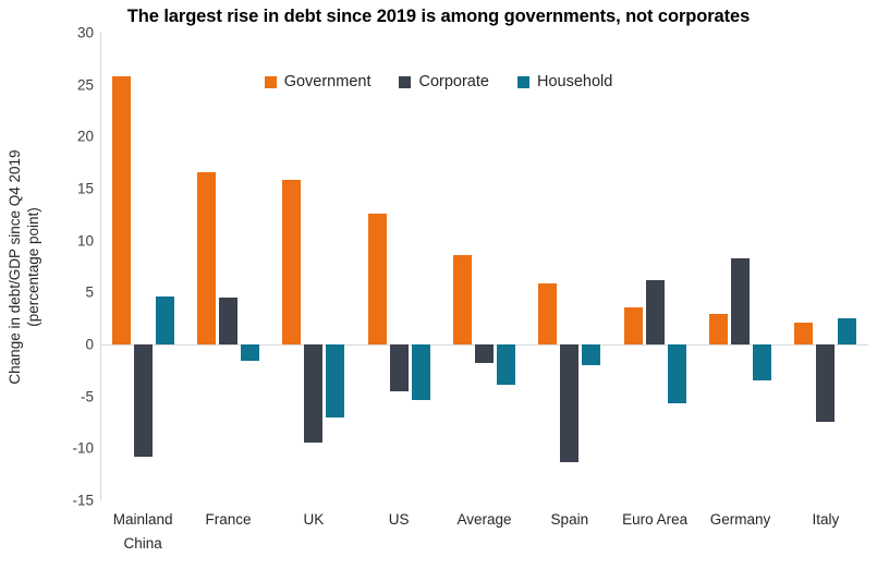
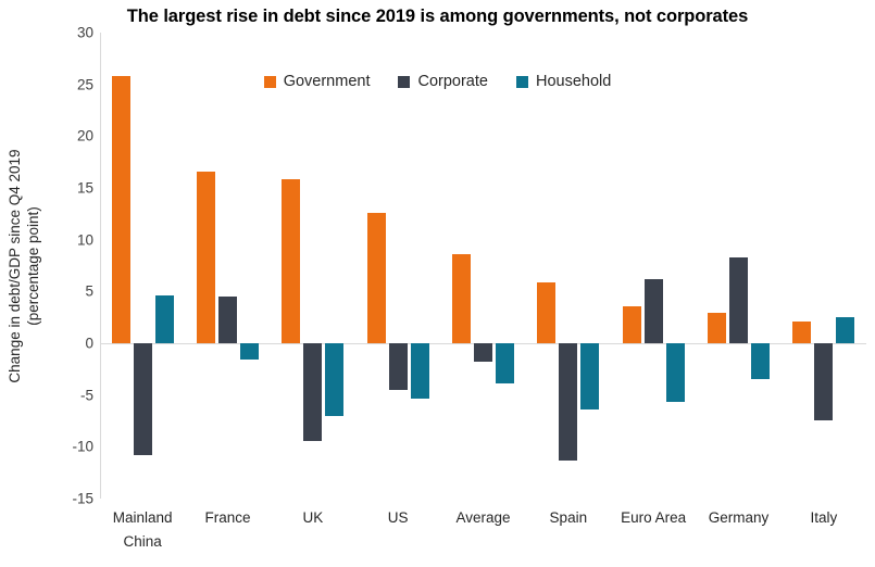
Household/Spain: -2 -> -6
